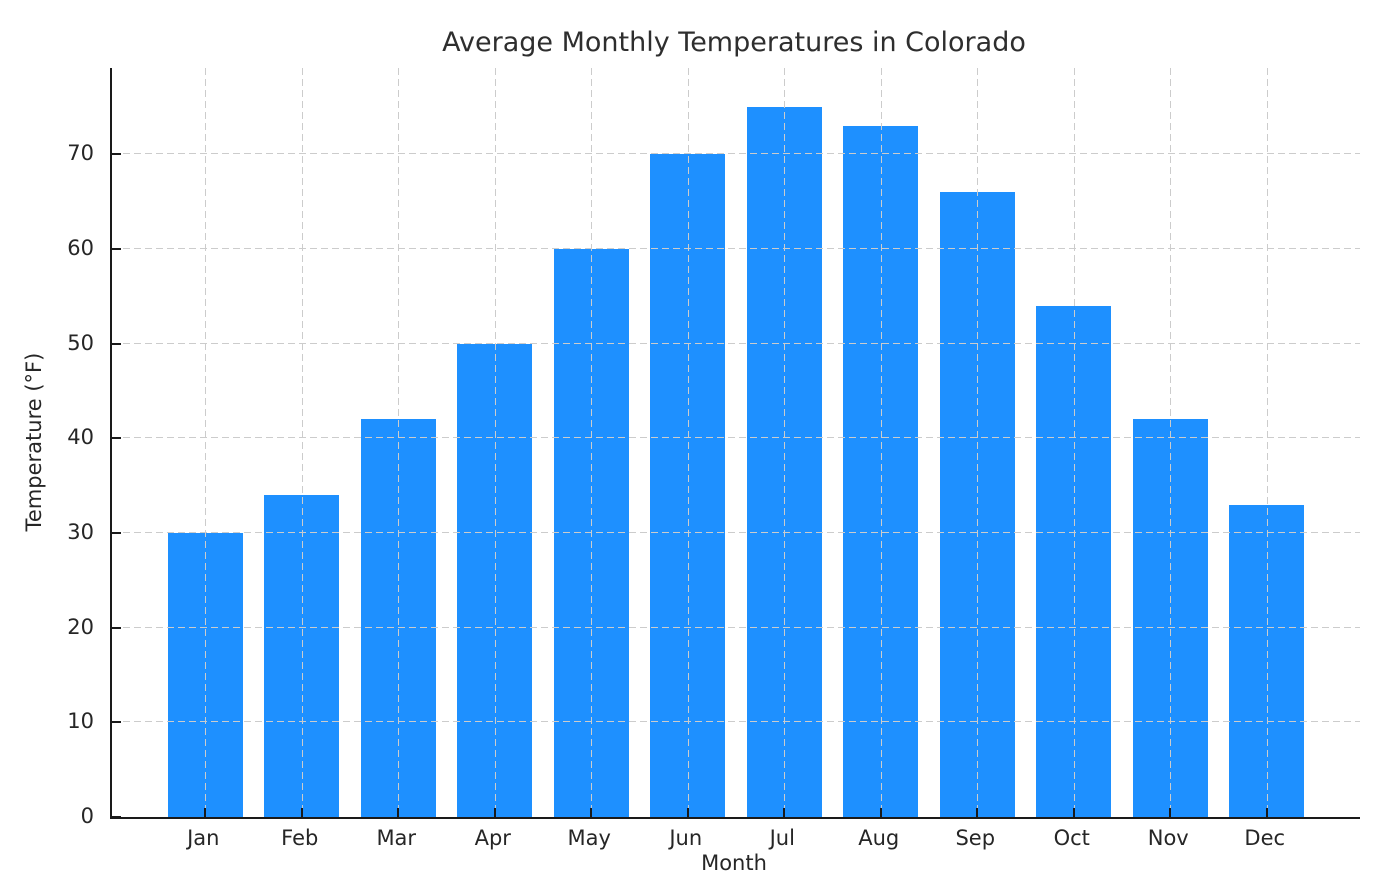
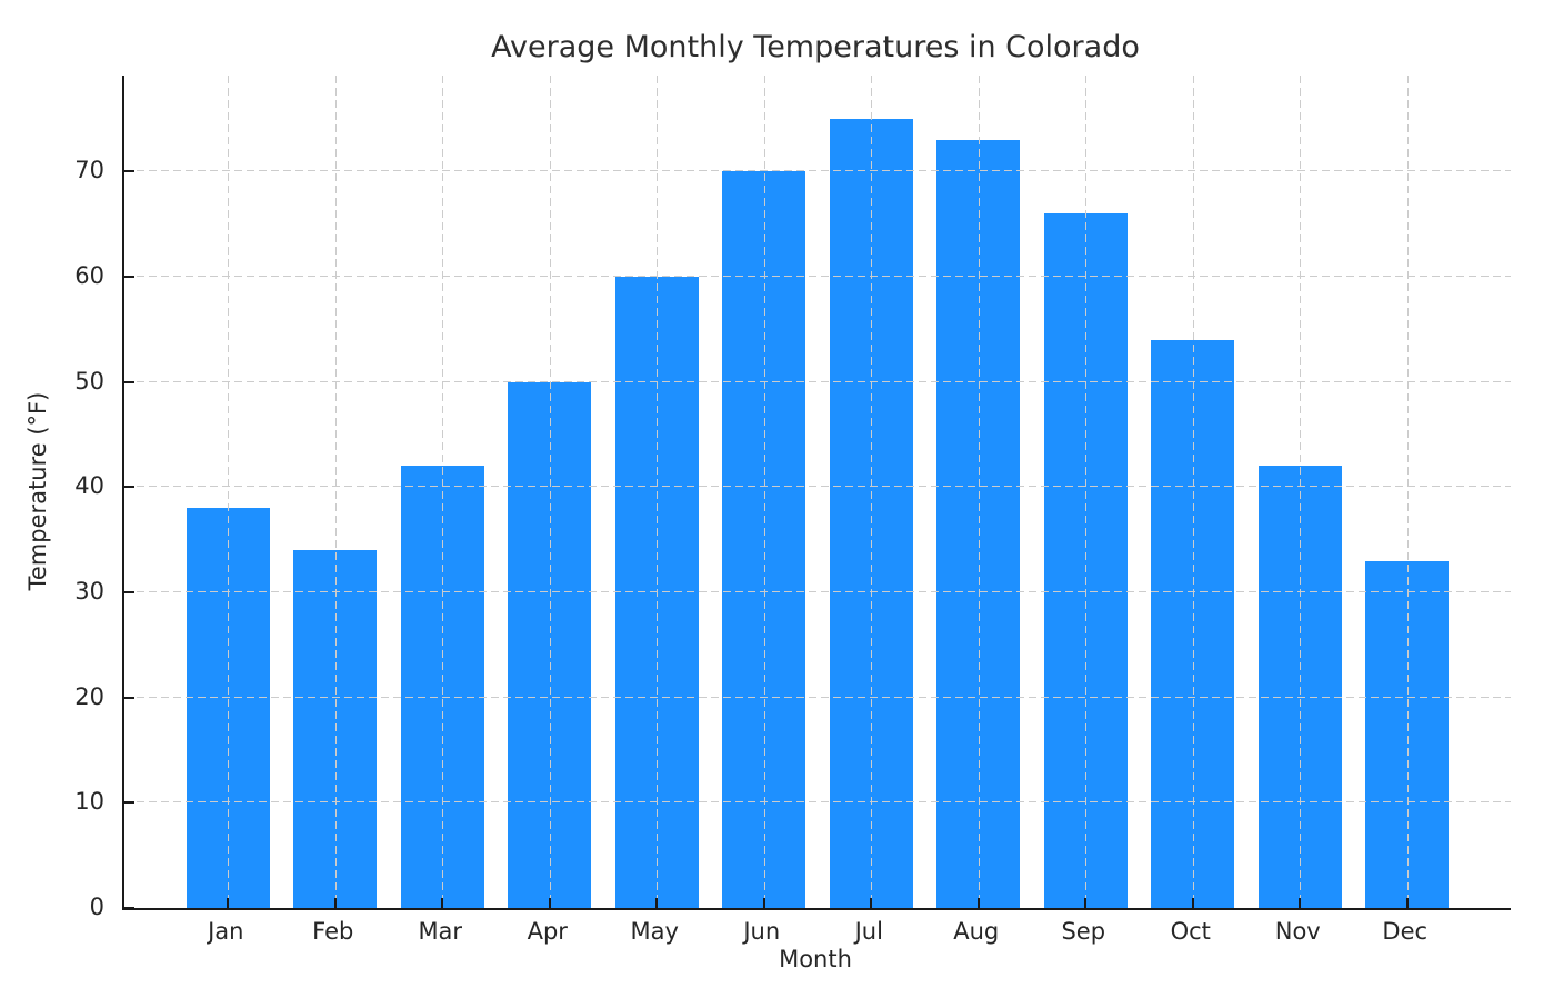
Jan: 30 -> 38
